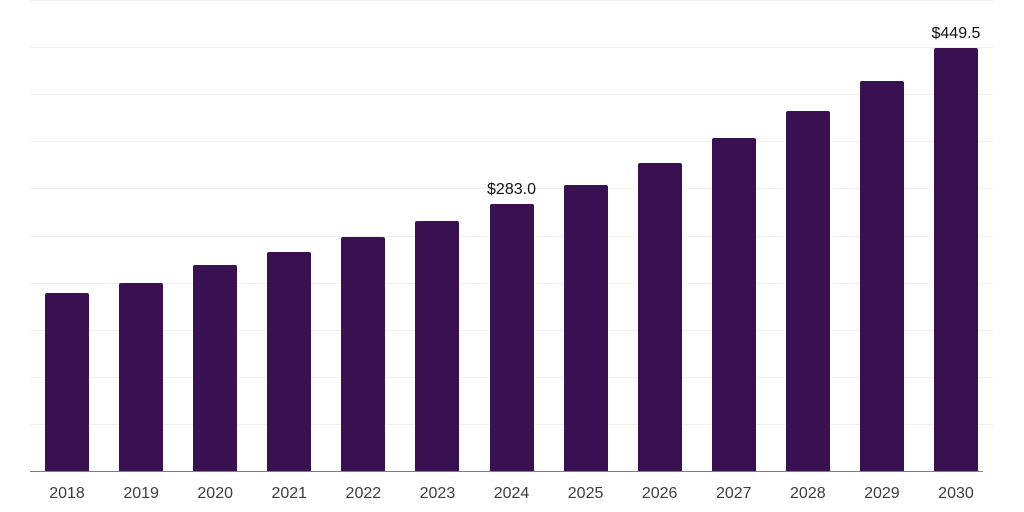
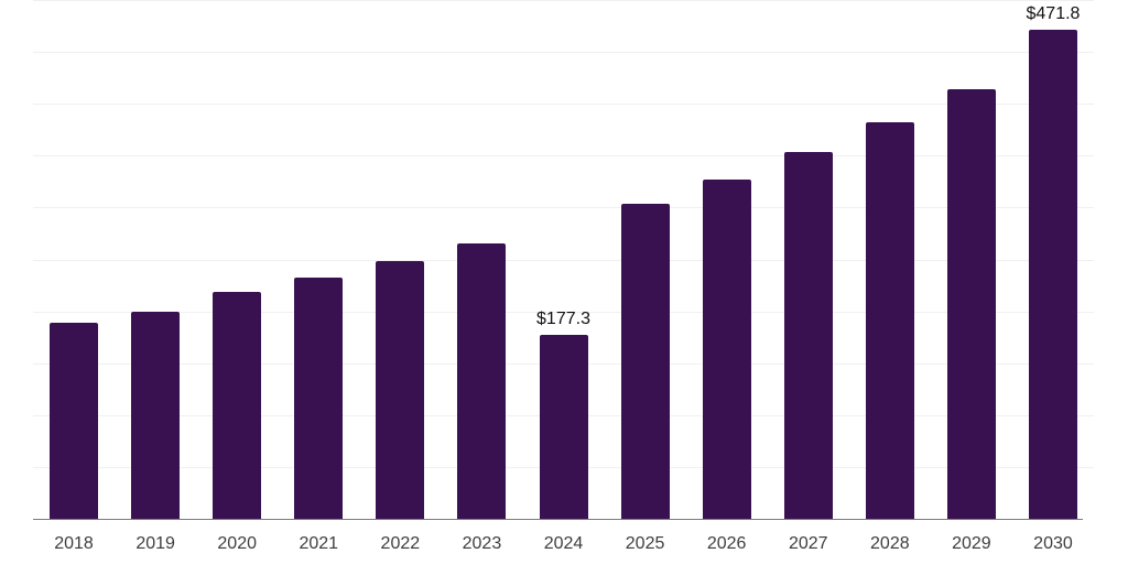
2024: $283.0 -> $177.3
2030: $449.5 -> $471.8
